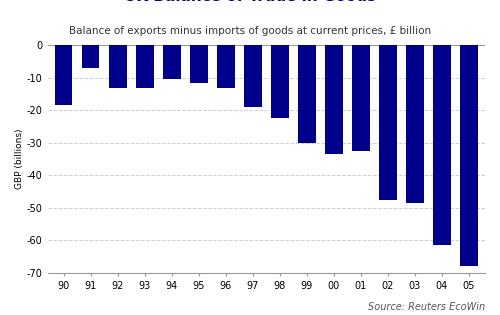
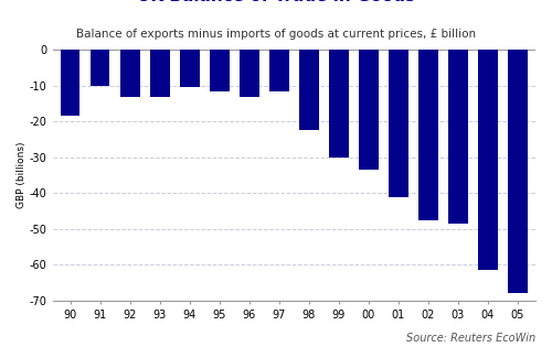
91: -7.0 -> -10.2
97: -19.0 -> -11.5
01: -32.5 -> -41.0
